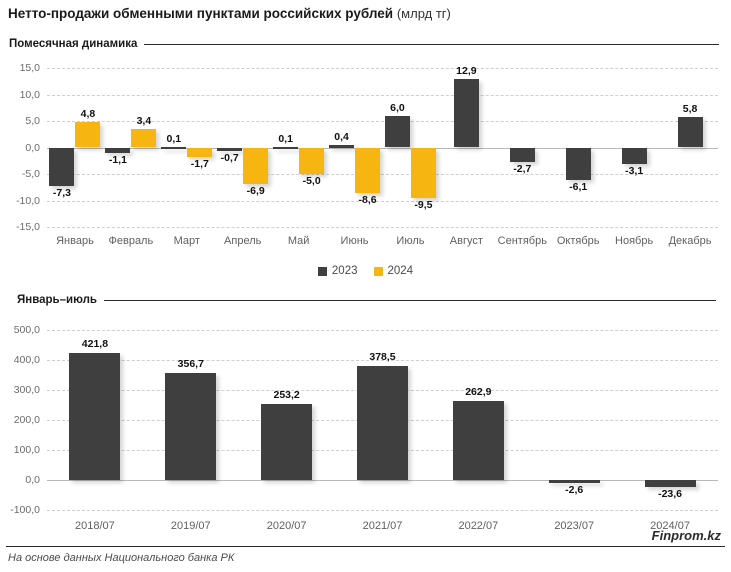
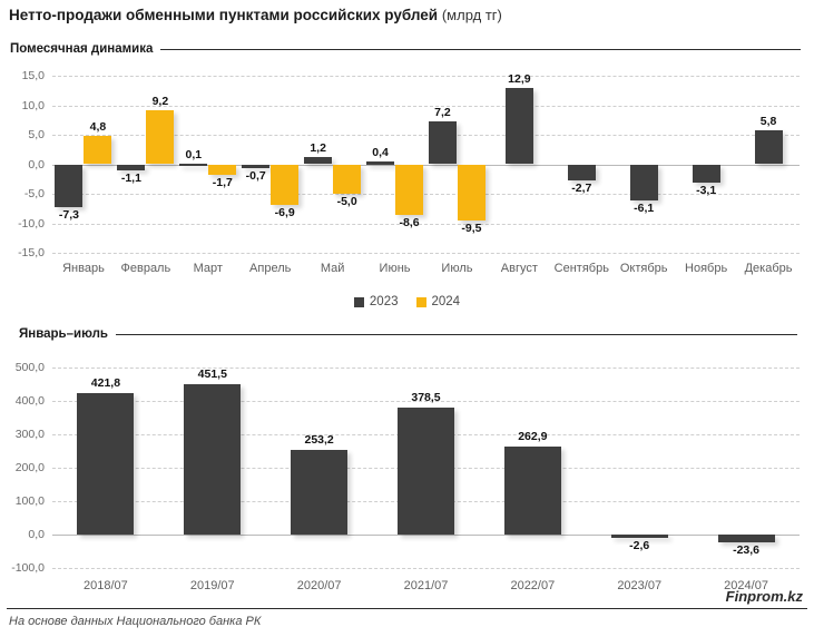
Помесячная динамика/2024/Февраль: 3,4 -> 9,2
Помесячная динамика/2023/Май: 0,1 -> 1,2
Помесячная динамика/2023/Июль: 6,0 -> 7,2
Январь–июль/2019/07: 356,7 -> 451,5
